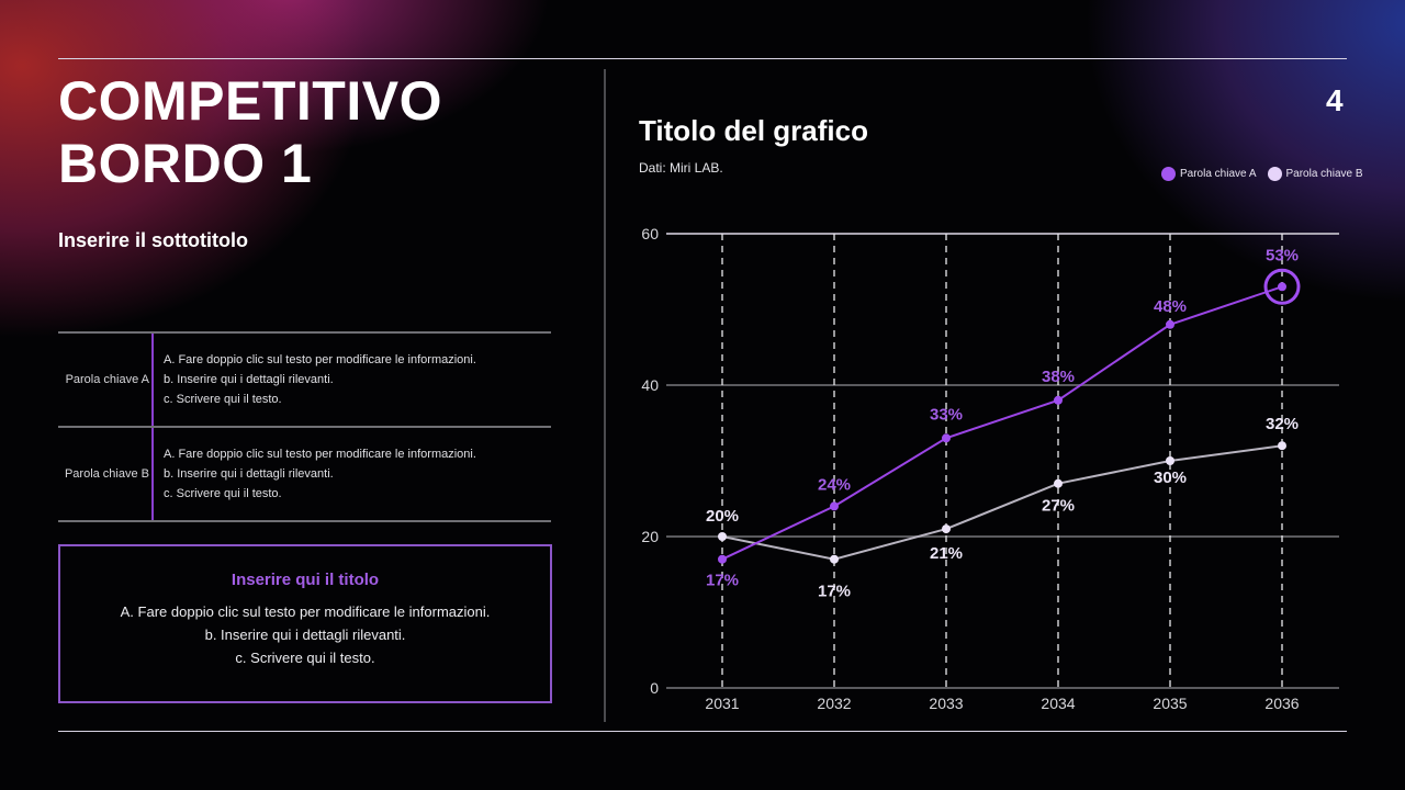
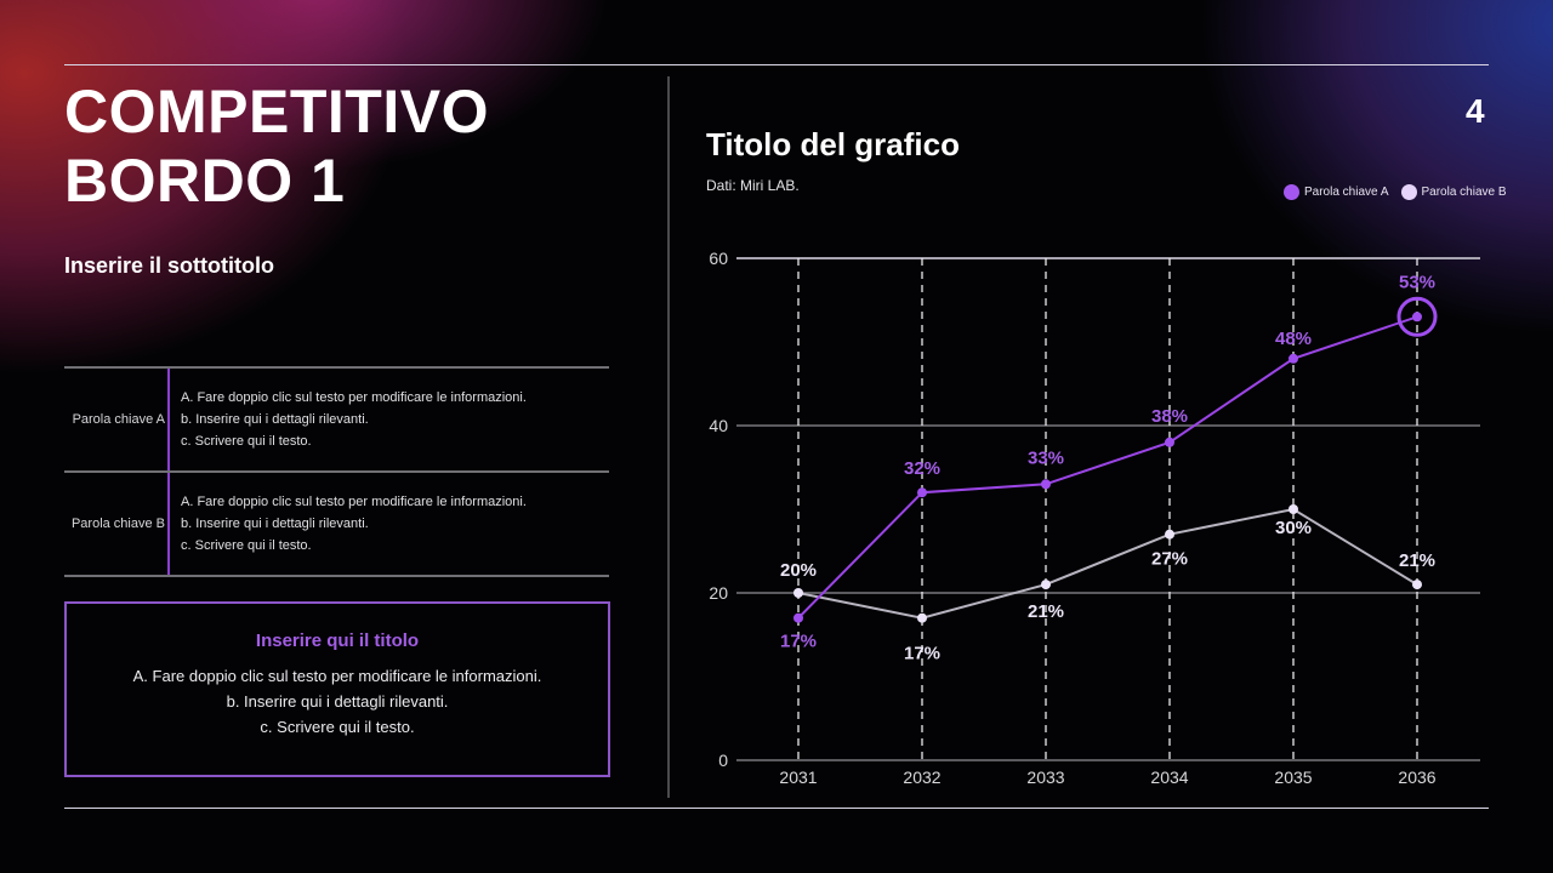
Parola chiave A/2032: 24% -> 32%
Parola chiave B/2036: 32% -> 21%
